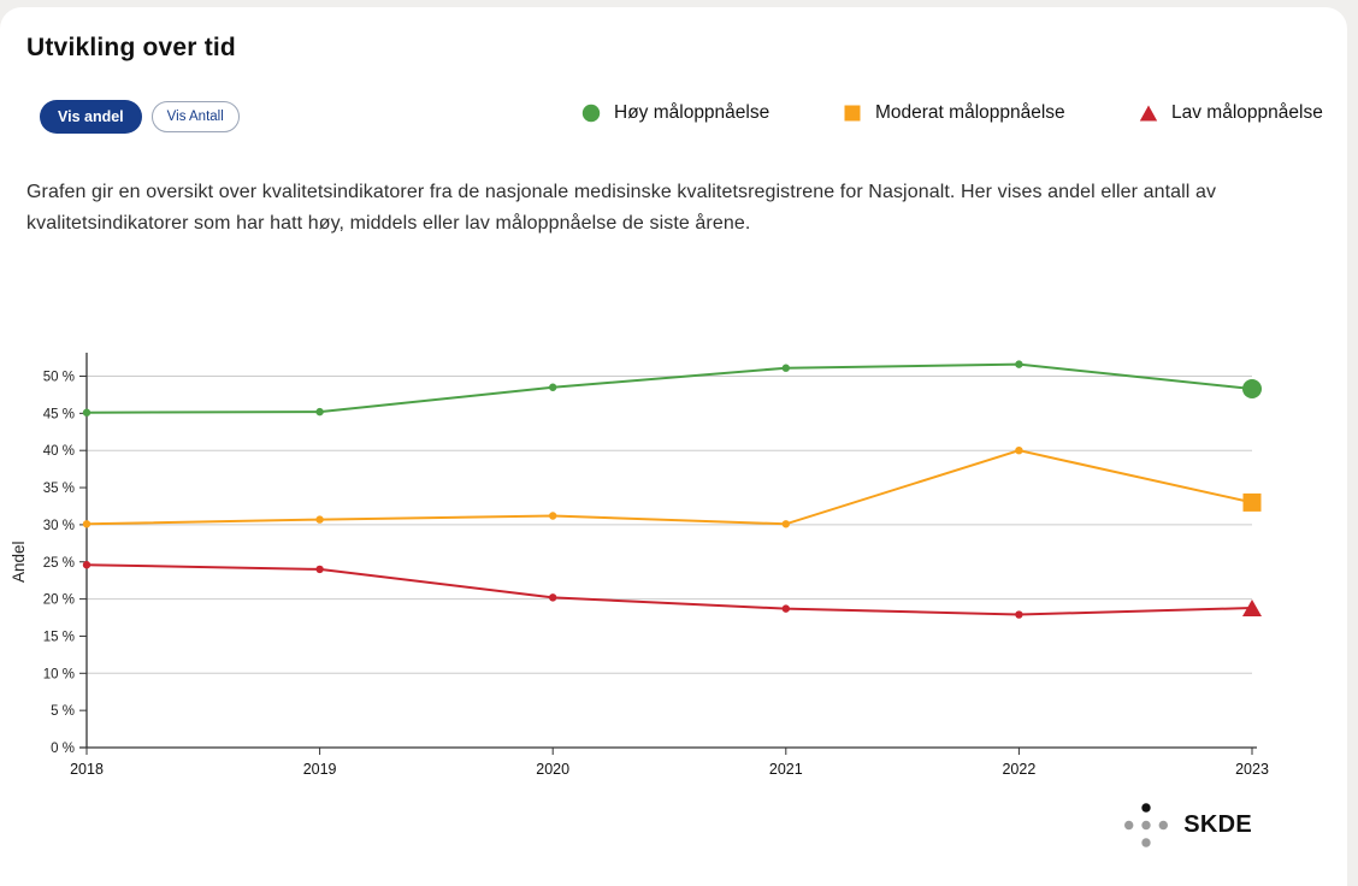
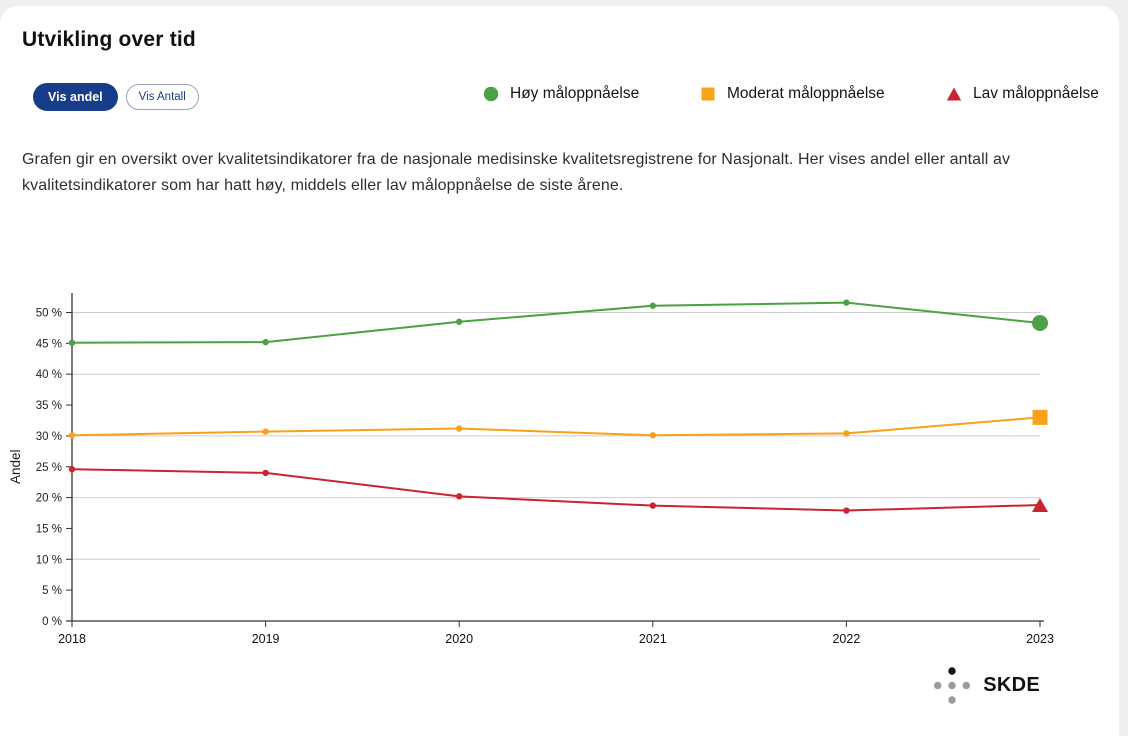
Moderat måloppnåelse/2022: 40% -> 30%
